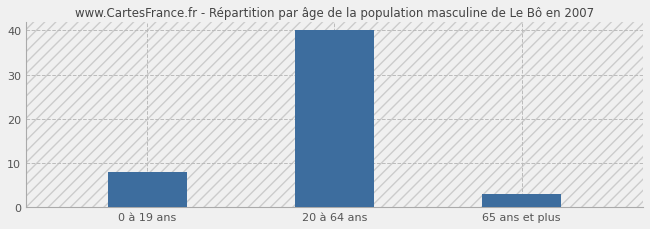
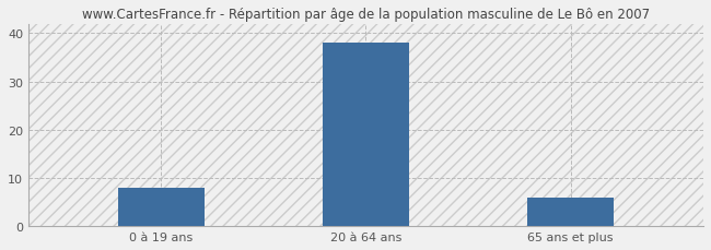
20 à 64 ans: 40 -> 38
65 ans et plus: 3 -> 6
